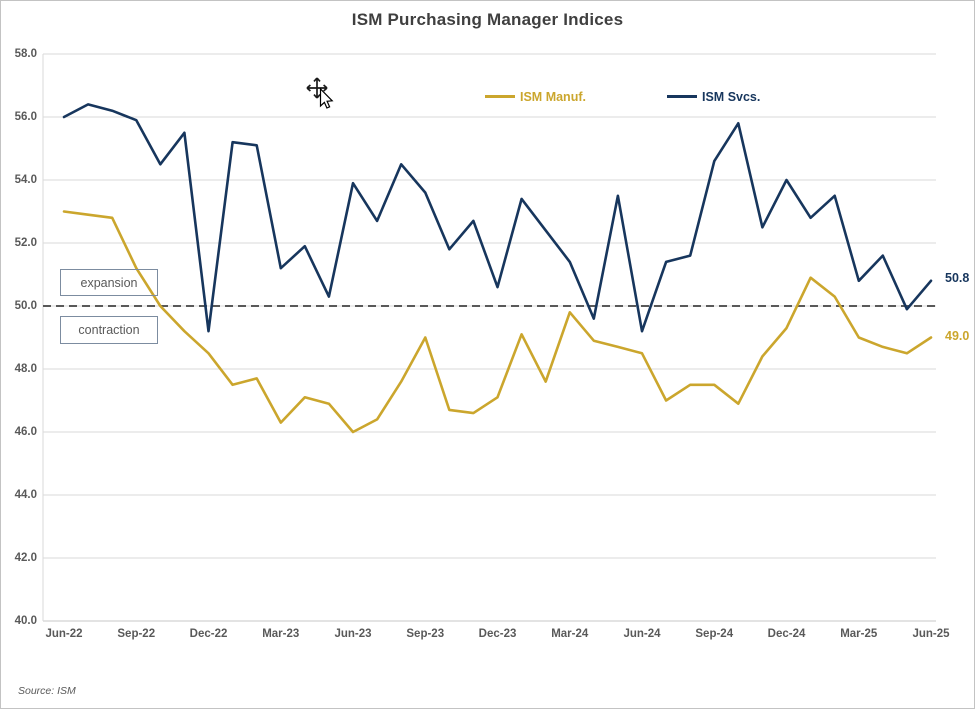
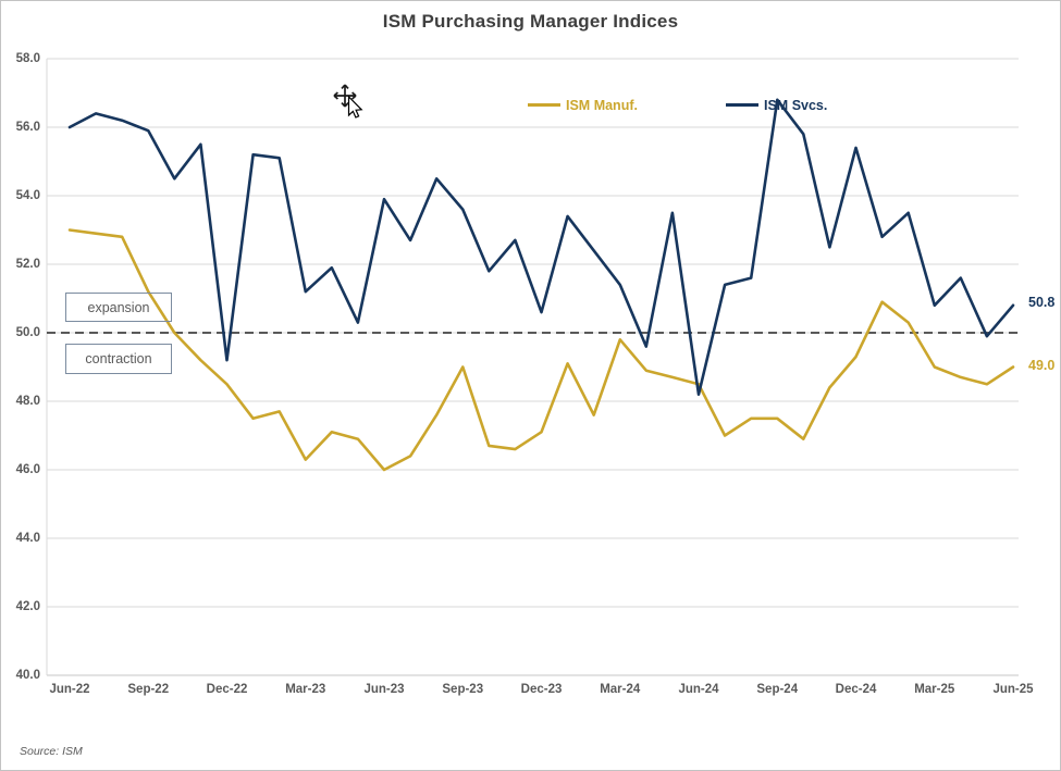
ISM Svcs./Jun-24: 49.2 -> 48.2
ISM Svcs./Sep-24: 54.6 -> 56.8
ISM Svcs./Dec-24: 54.0 -> 55.4
